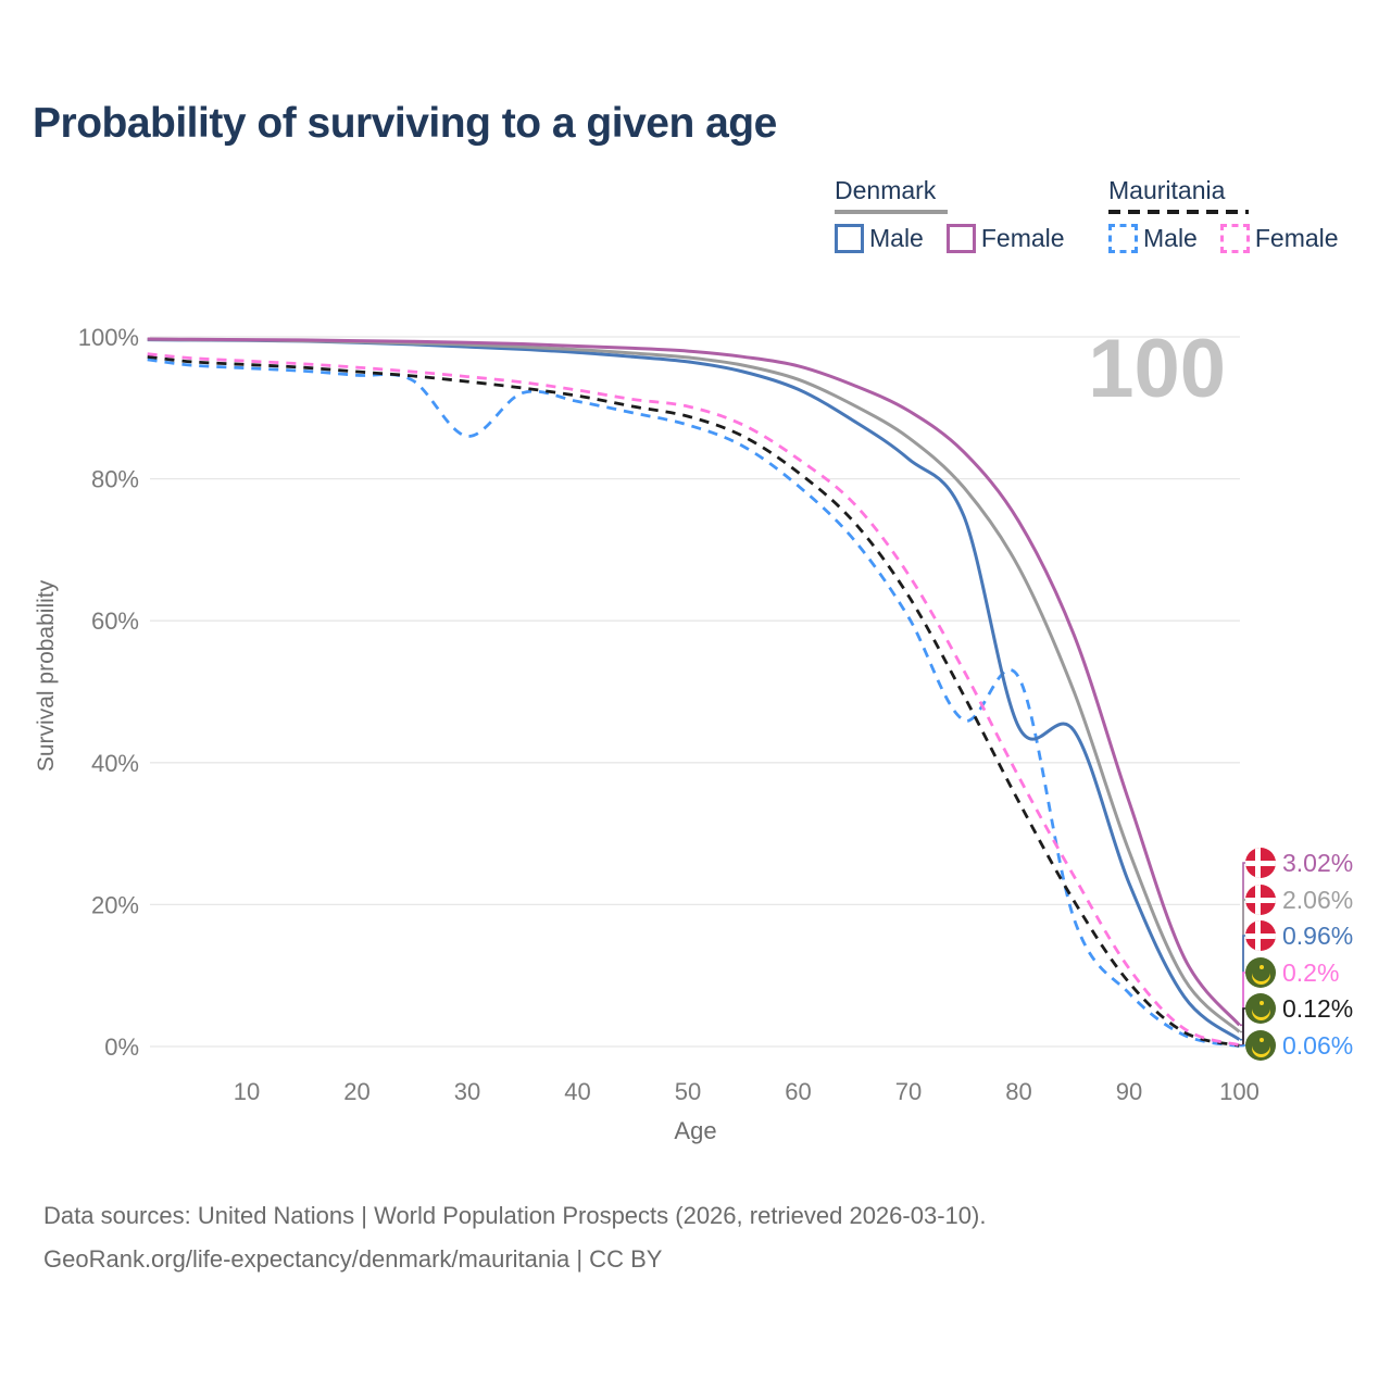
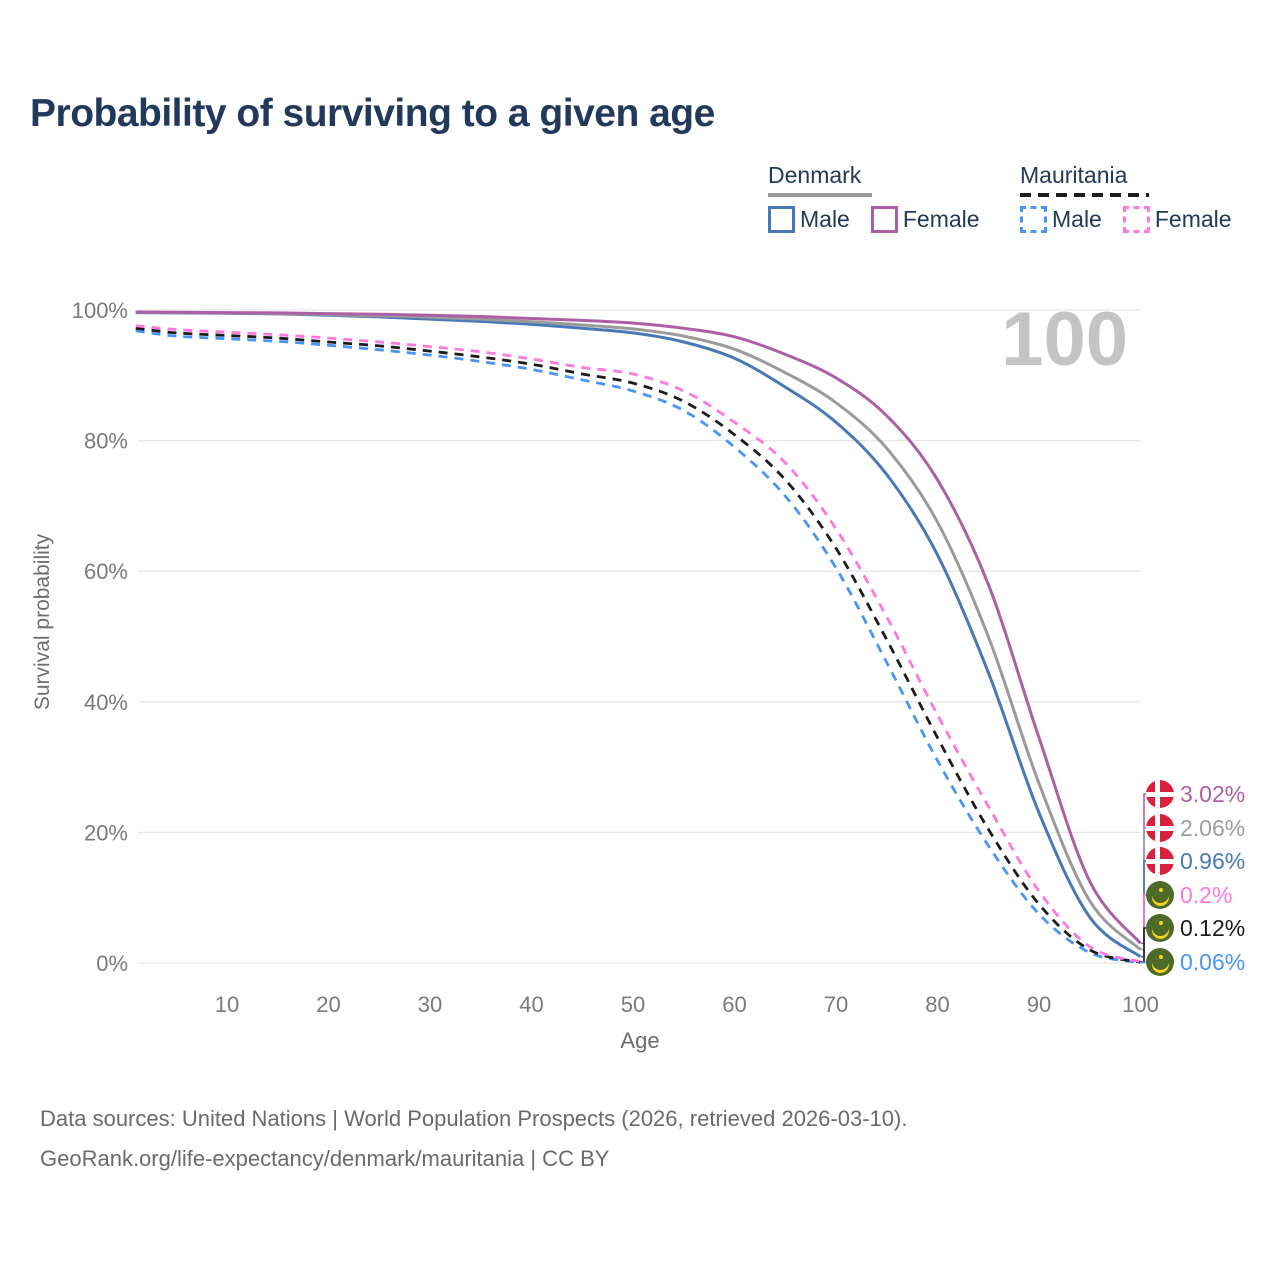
Mauritania Male/30: 86% -> 93%
Mauritania Male/80: 52% -> 31%
Denmark Male/80: 45% -> 62%
